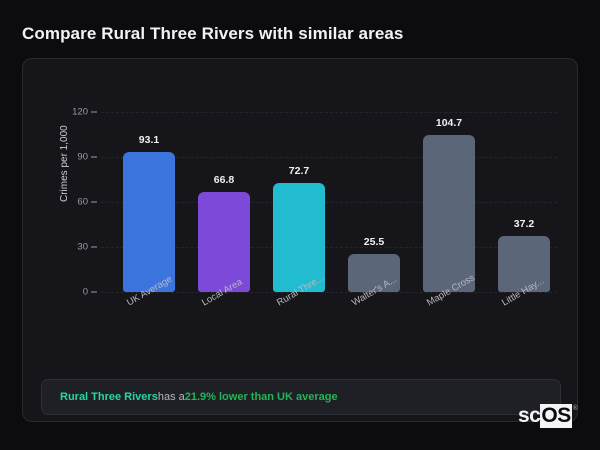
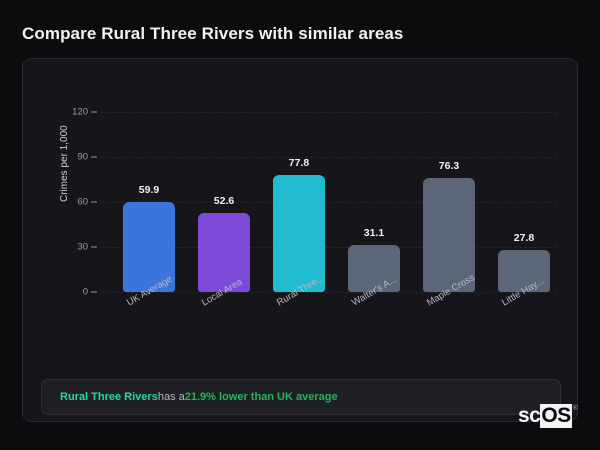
UK Average: 93.1 -> 59.9
Local Area: 66.8 -> 52.6
Rural Thre...: 72.7 -> 77.8
Walter's A...: 25.5 -> 31.1
Maple Cross: 104.7 -> 76.3
Little Hay...: 37.2 -> 27.8
